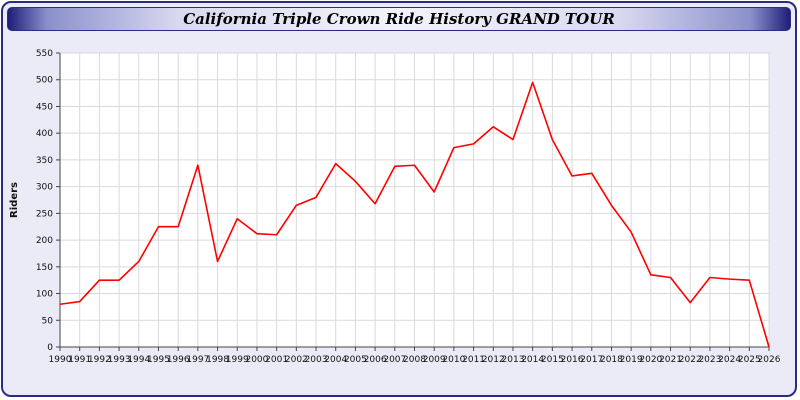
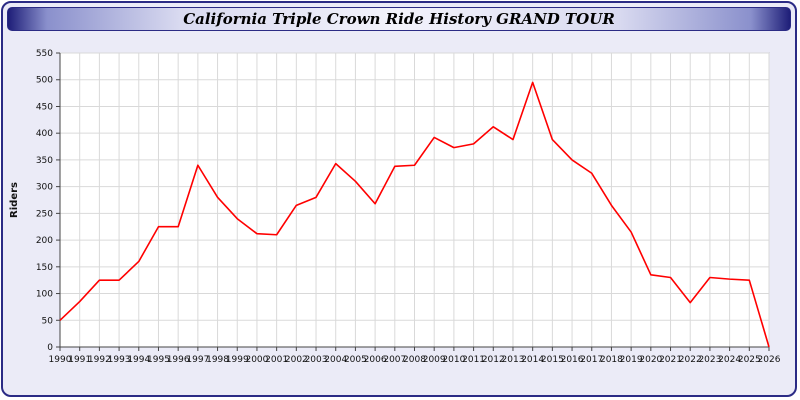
1990: 80 -> 50
1998: 160 -> 280
2009: 290 -> 390
2016: 320 -> 350
